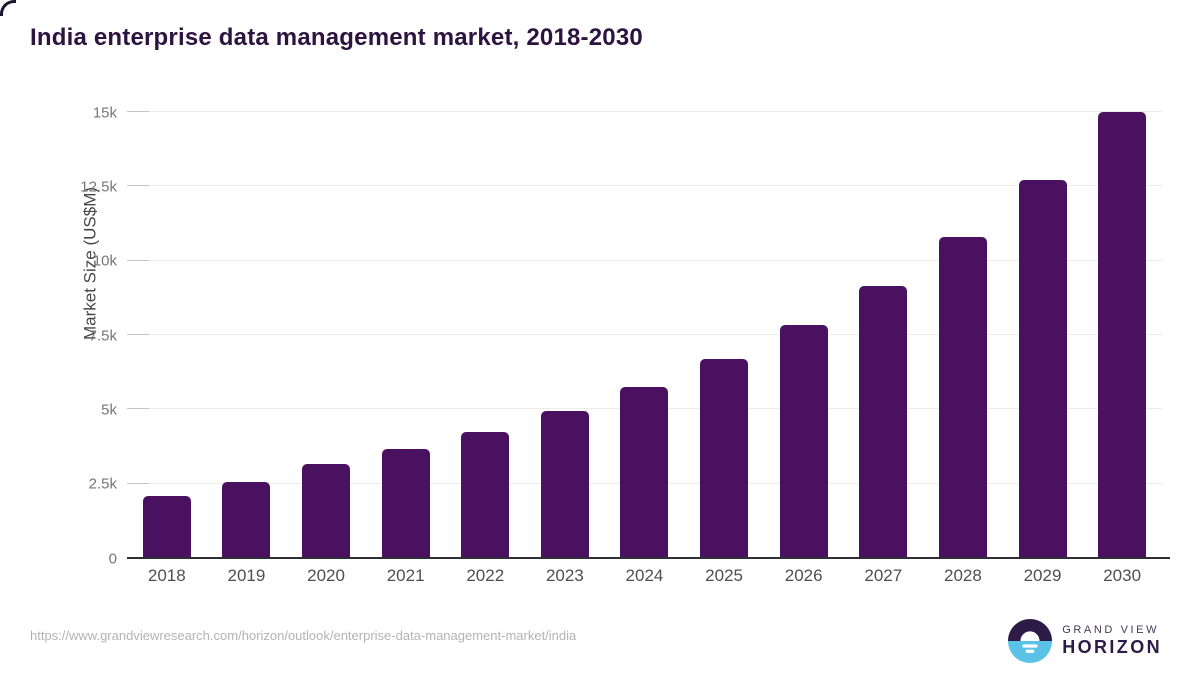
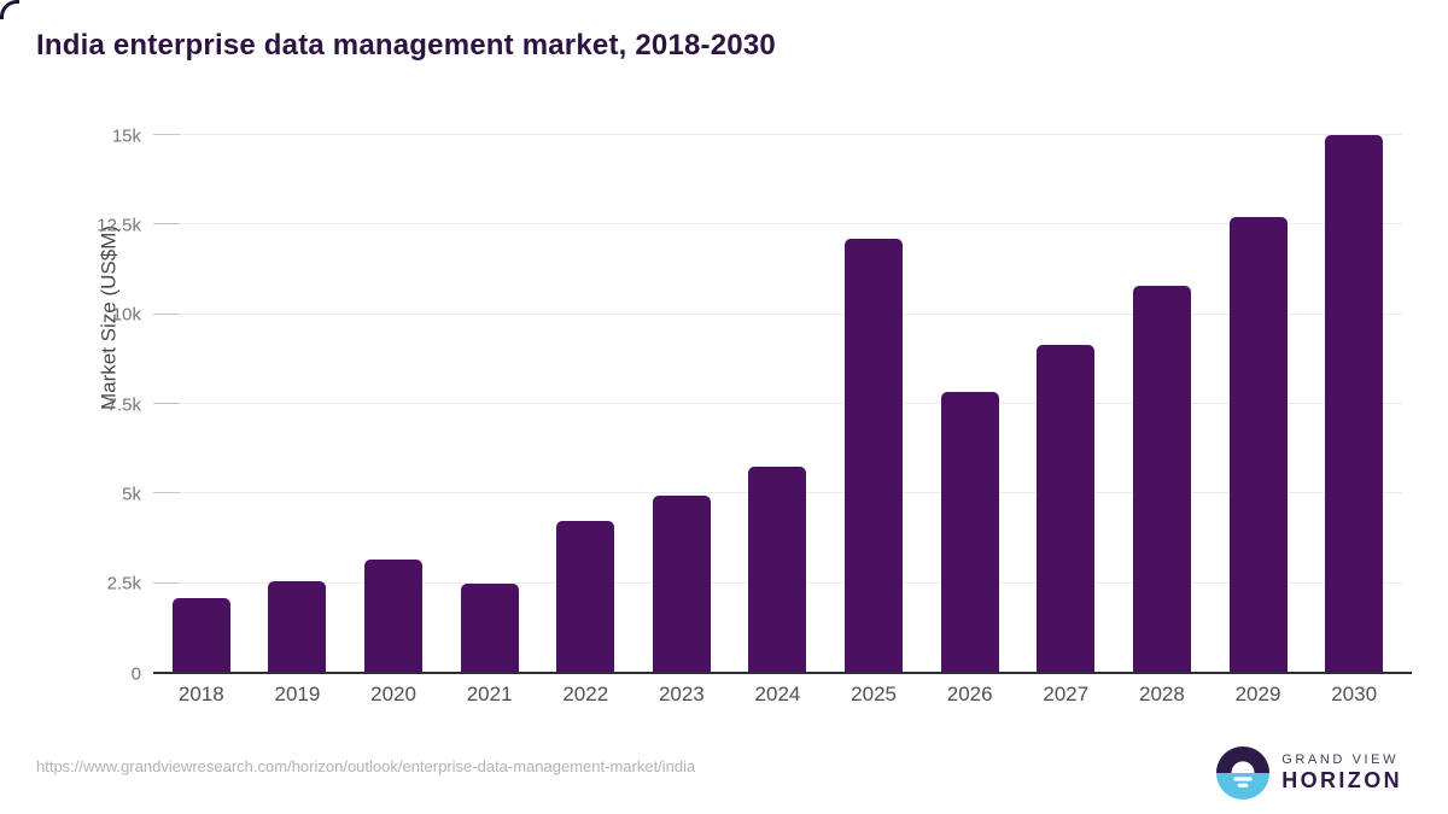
2021: 3.6k -> 2.5k
2025: 6.7k -> 12.1k
